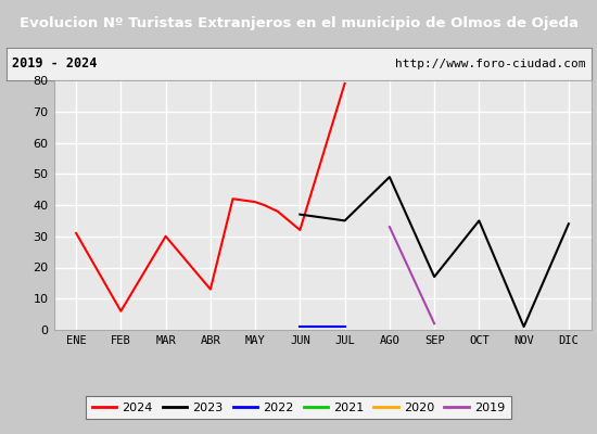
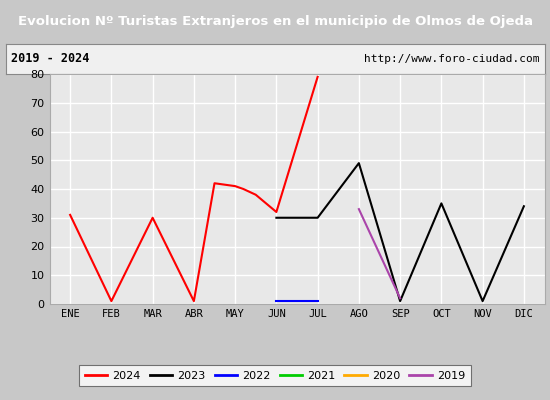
2024/FEB: 6 -> 1
2024/ABR: 13 -> 1
2023/JUN: 37 -> 30
2023/JUL: 35 -> 30
2023/SEP: 17 -> 1
